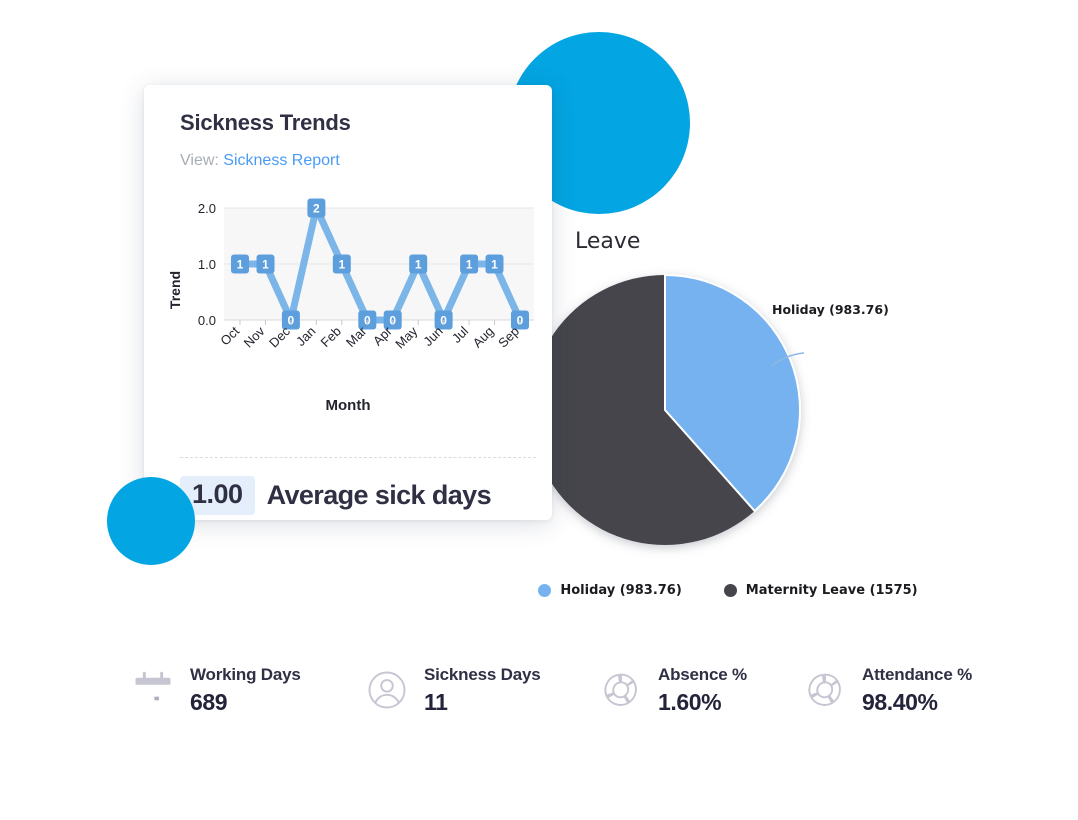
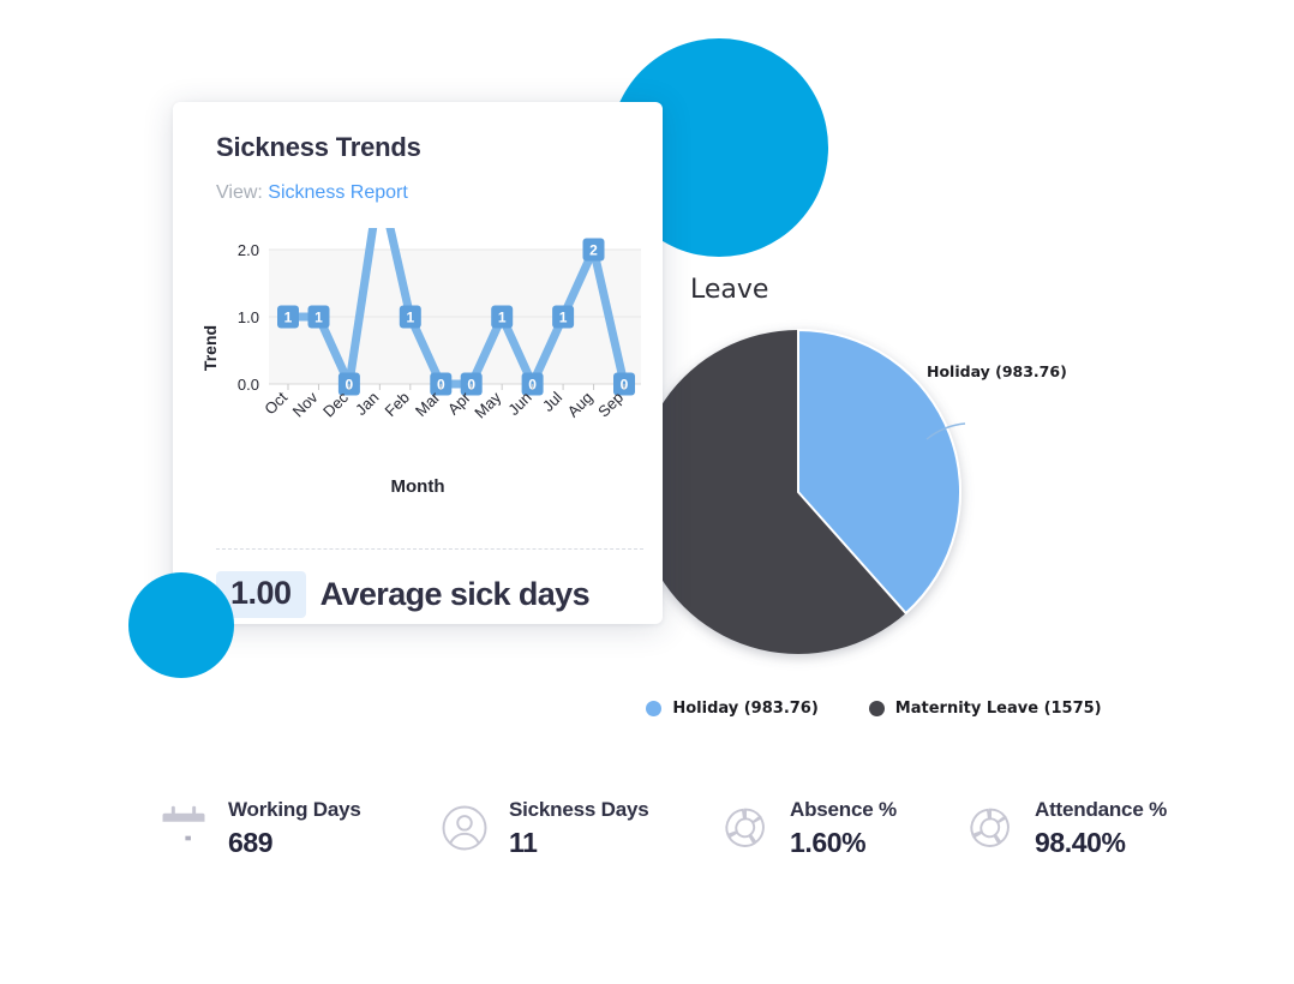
Sickness Trends/Jan: 2 -> 3
Sickness Trends/Aug: 1 -> 2
